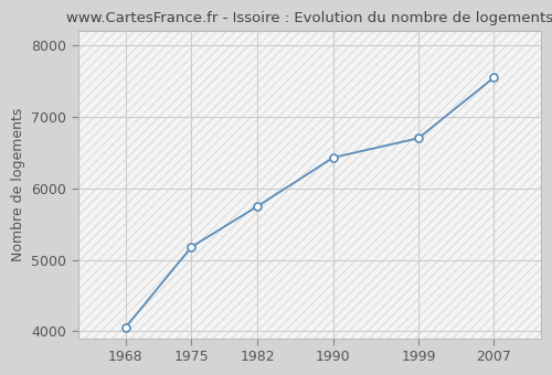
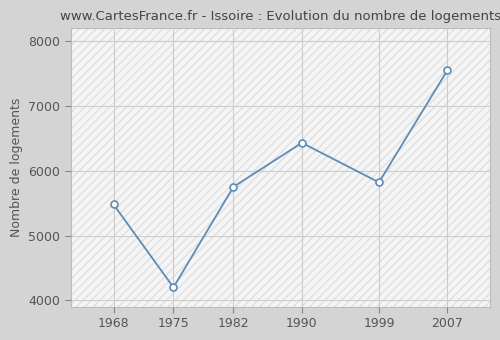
1968: 4050 -> 5480
1975: 5180 -> 4200
1999: 6700 -> 5820
